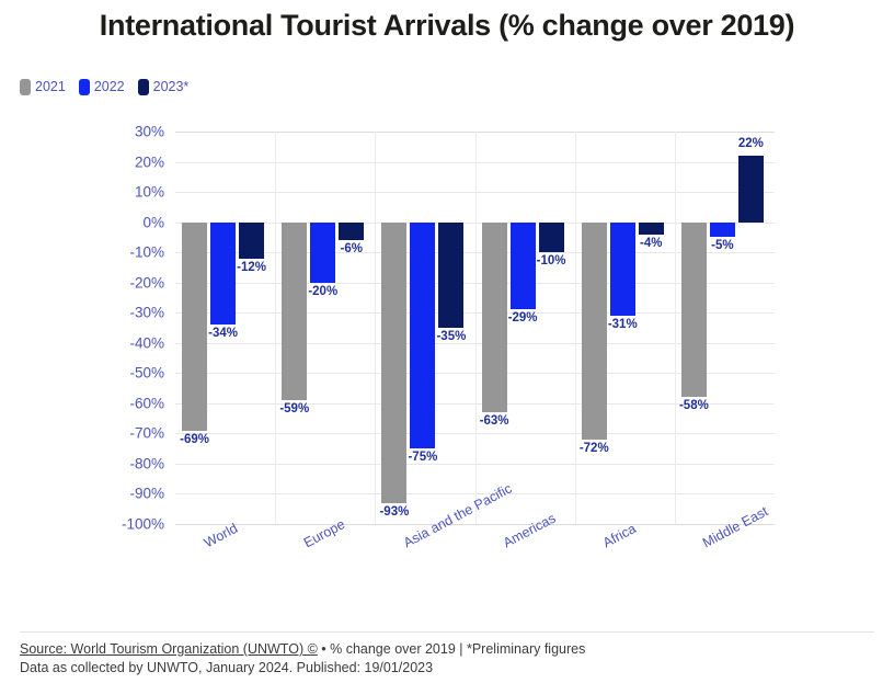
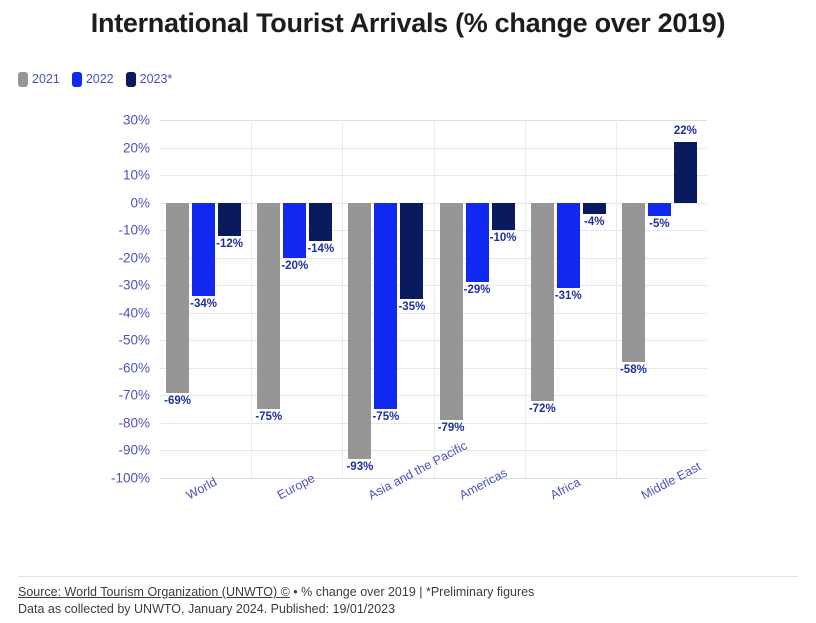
2021/Europe: -59% -> -75%
2023*/Europe: -6% -> -14%
2021/Americas: -63% -> -79%
